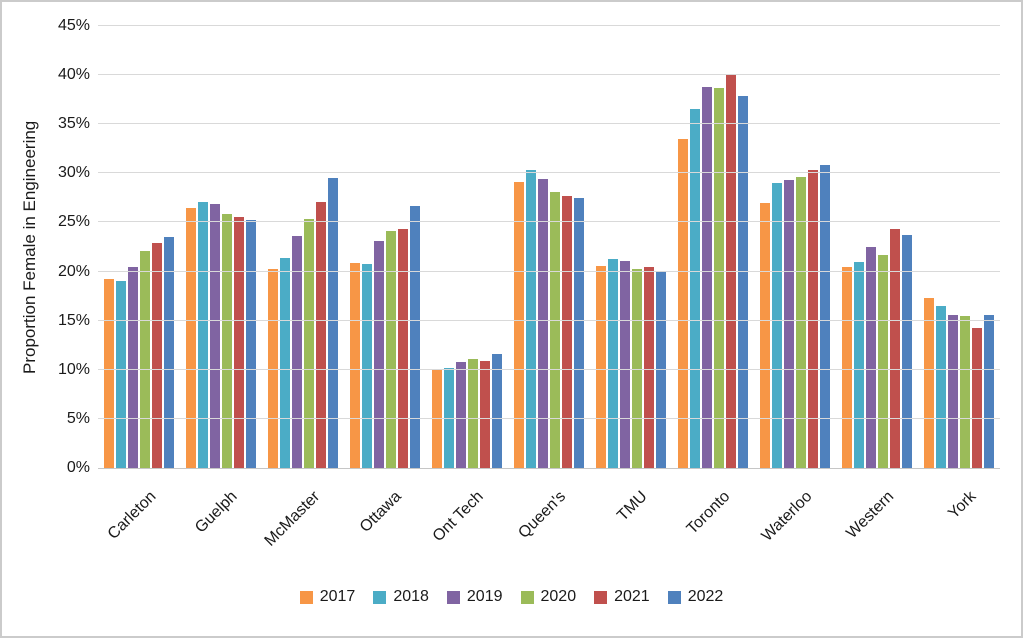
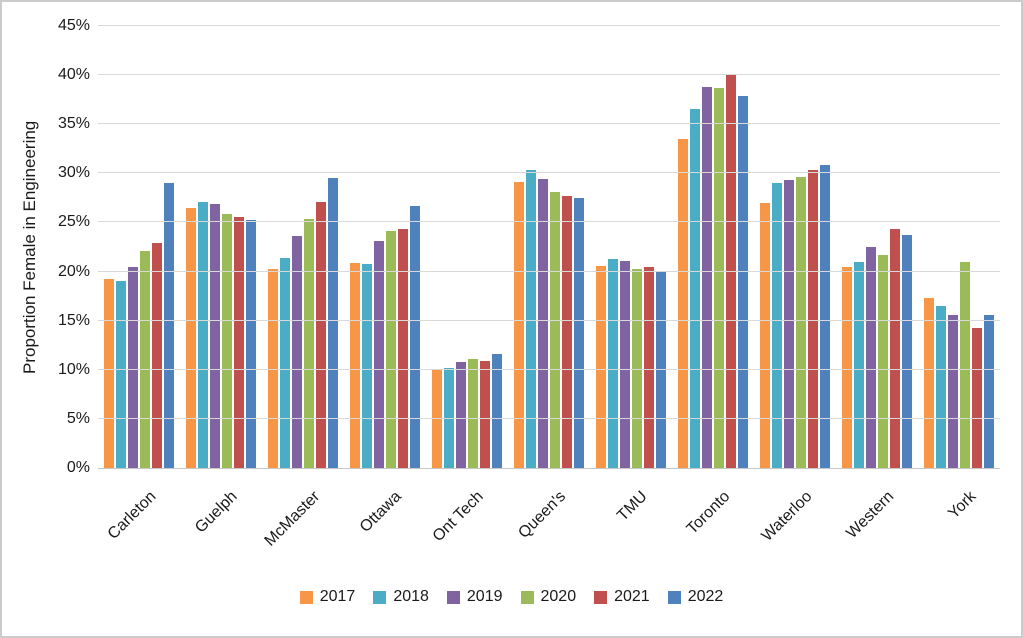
2022/Carleton: 24% -> 29%
2020/York: 16% -> 21%
